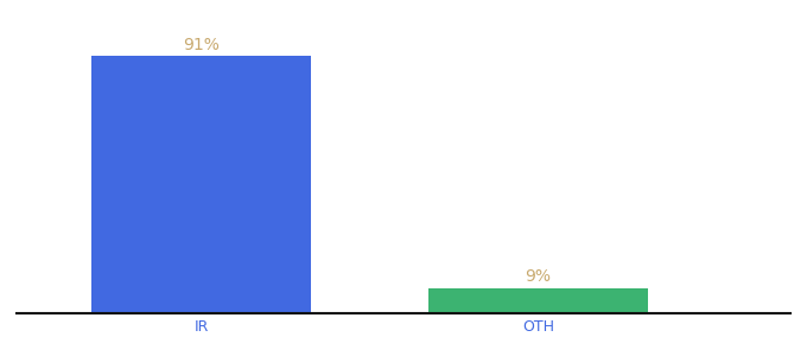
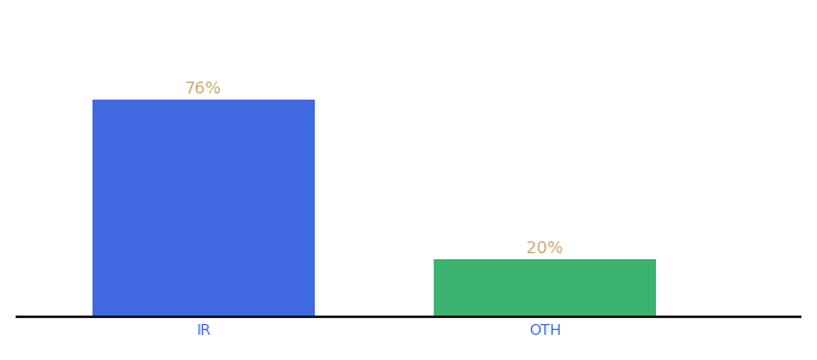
IR: 91% -> 76%
OTH: 9% -> 20%
